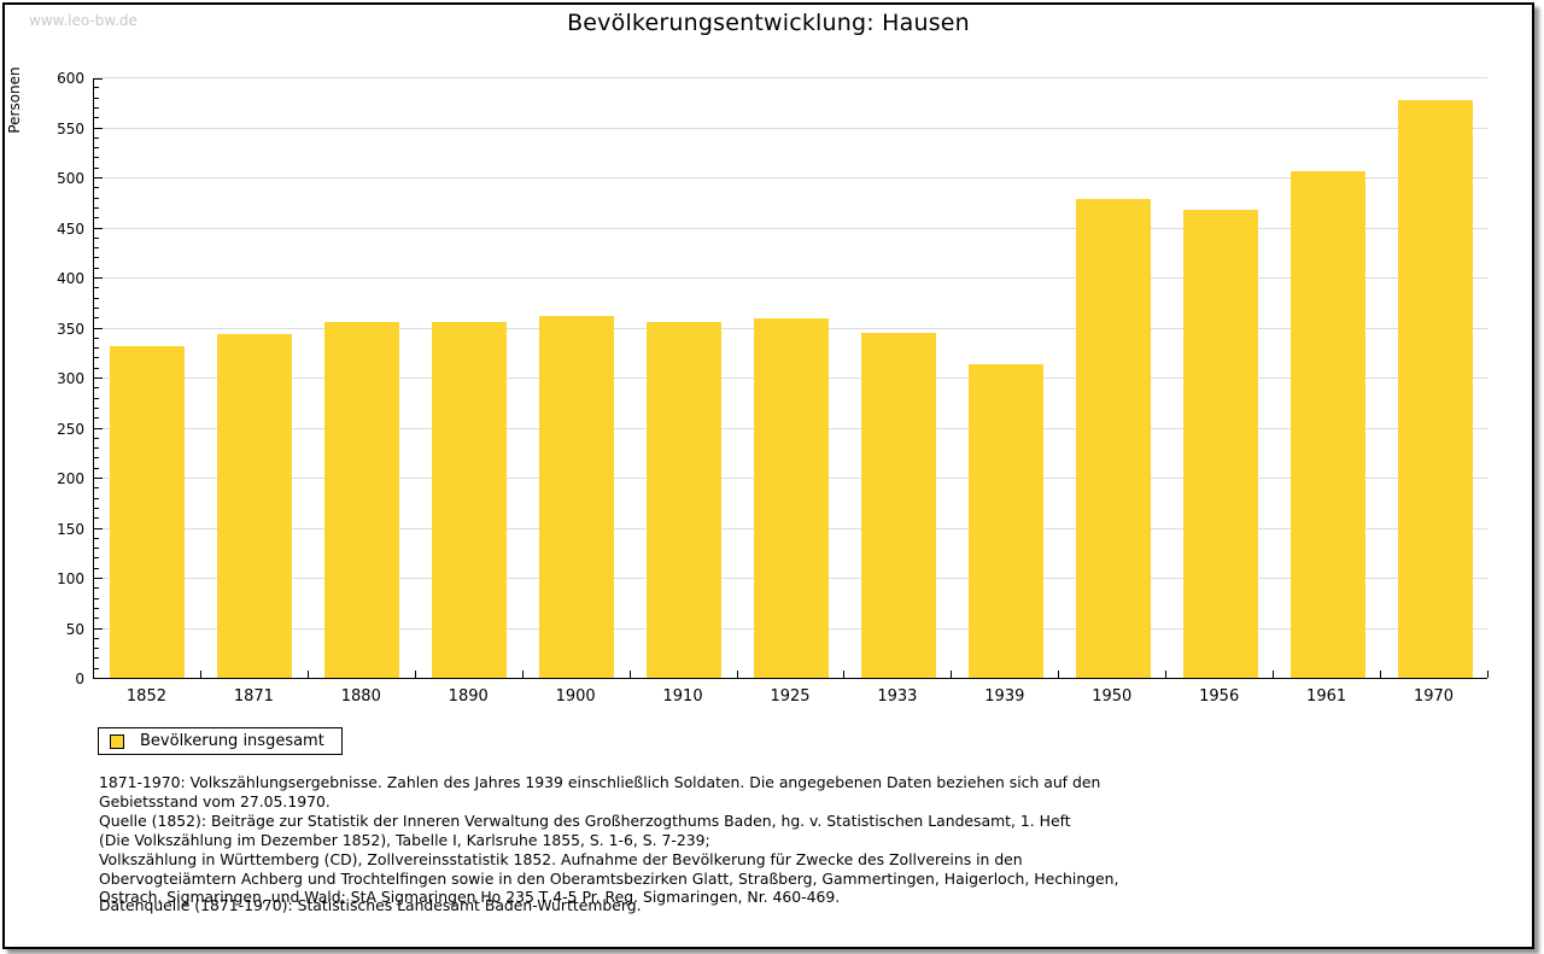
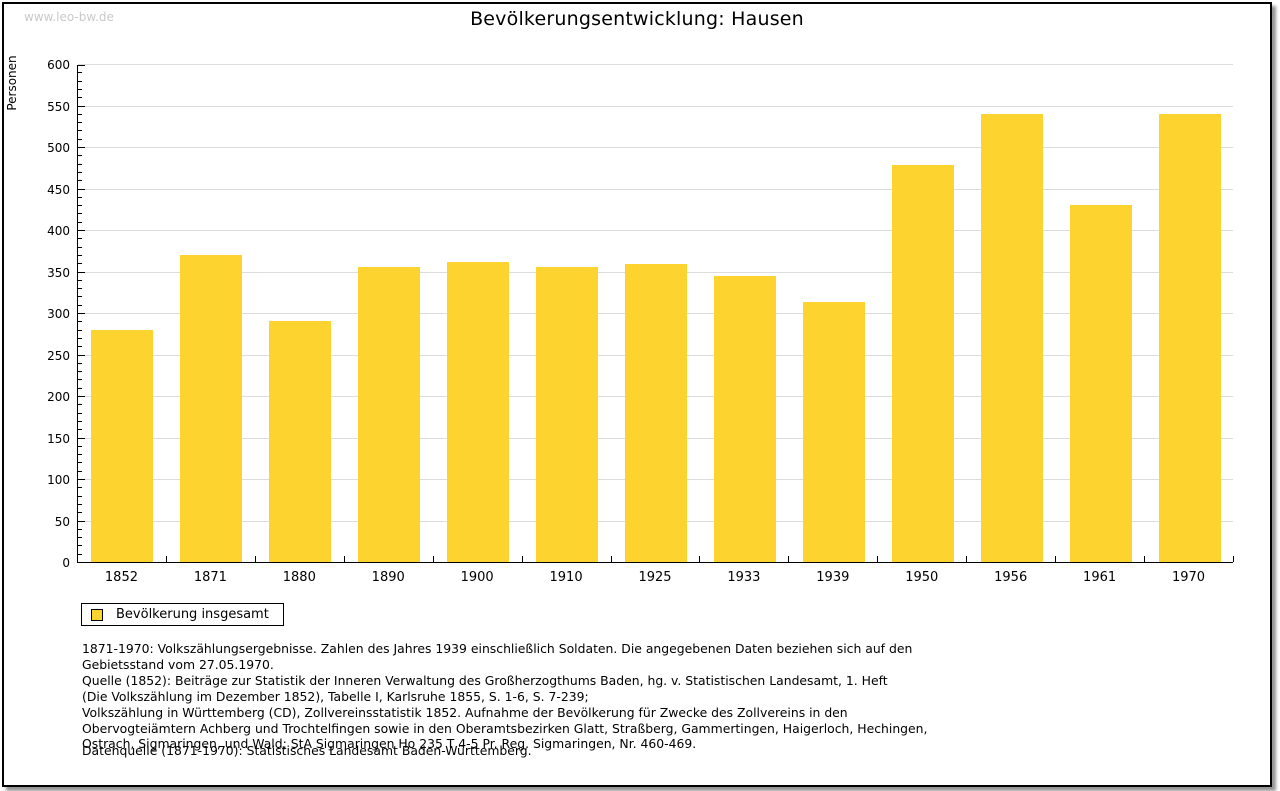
1852: 330 -> 280
1871: 340 -> 370
1880: 360 -> 290
1956: 470 -> 540
1961: 510 -> 430
1970: 580 -> 540
